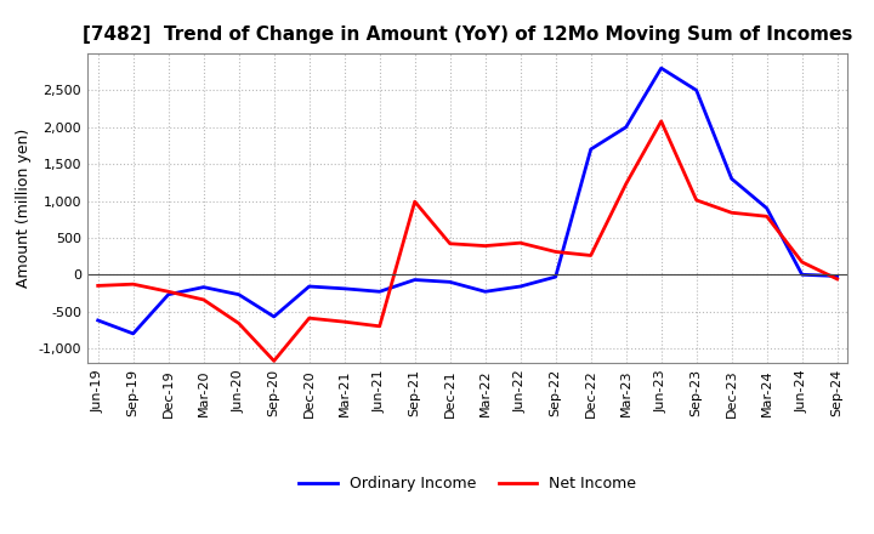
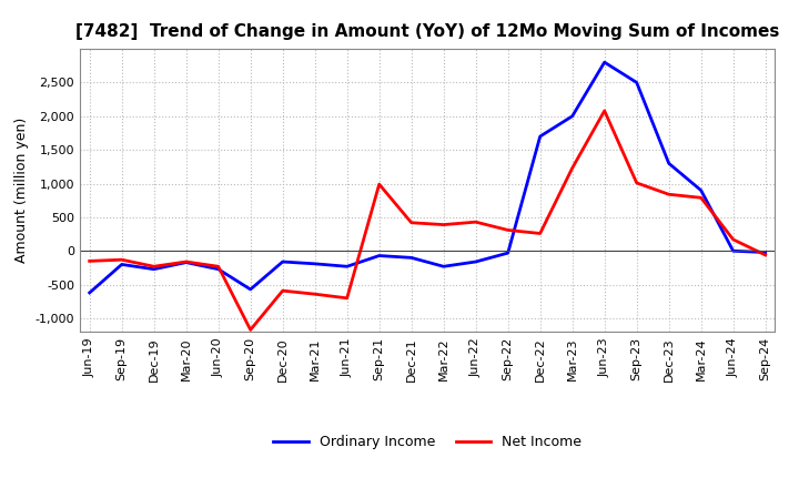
Ordinary Income/Sep-19: -800 -> -200
Net Income/Mar-20: -340 -> -160
Net Income/Jun-20: -660 -> -230
